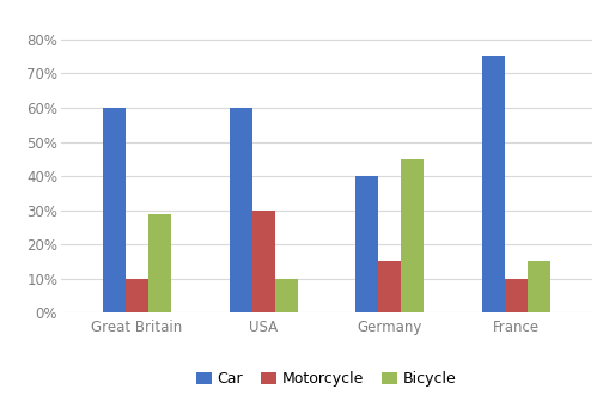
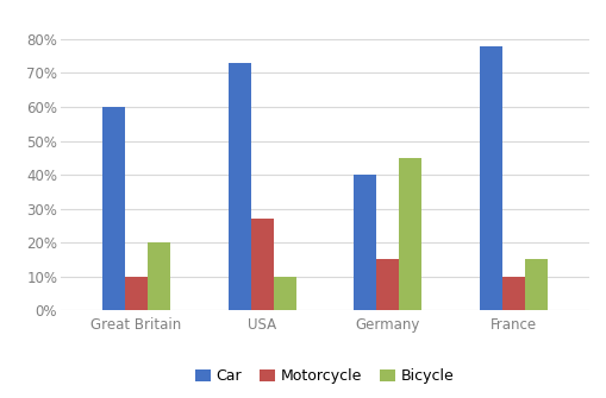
Bicycle/Great Britain: 29% -> 20%
Car/USA: 60% -> 73%
Motorcycle/USA: 30% -> 27%
Car/France: 75% -> 78%
